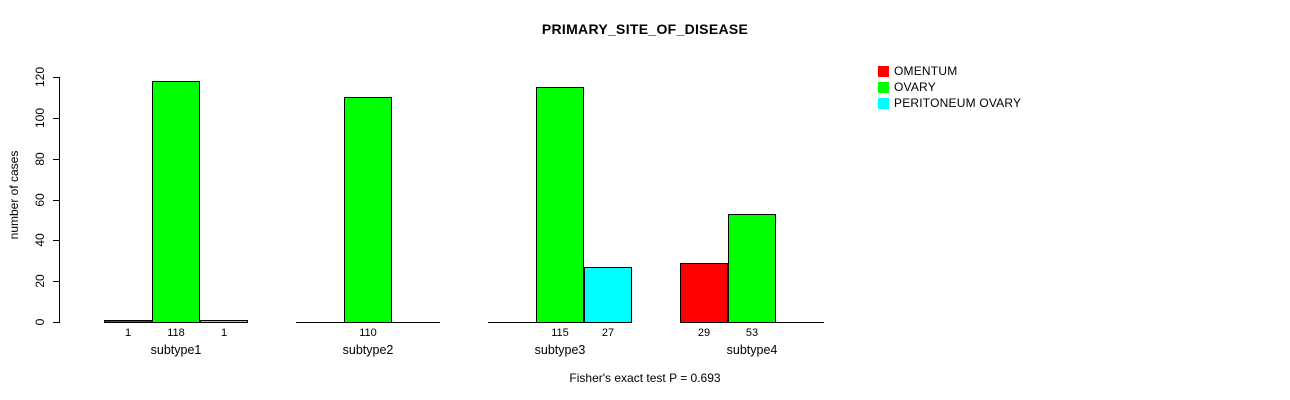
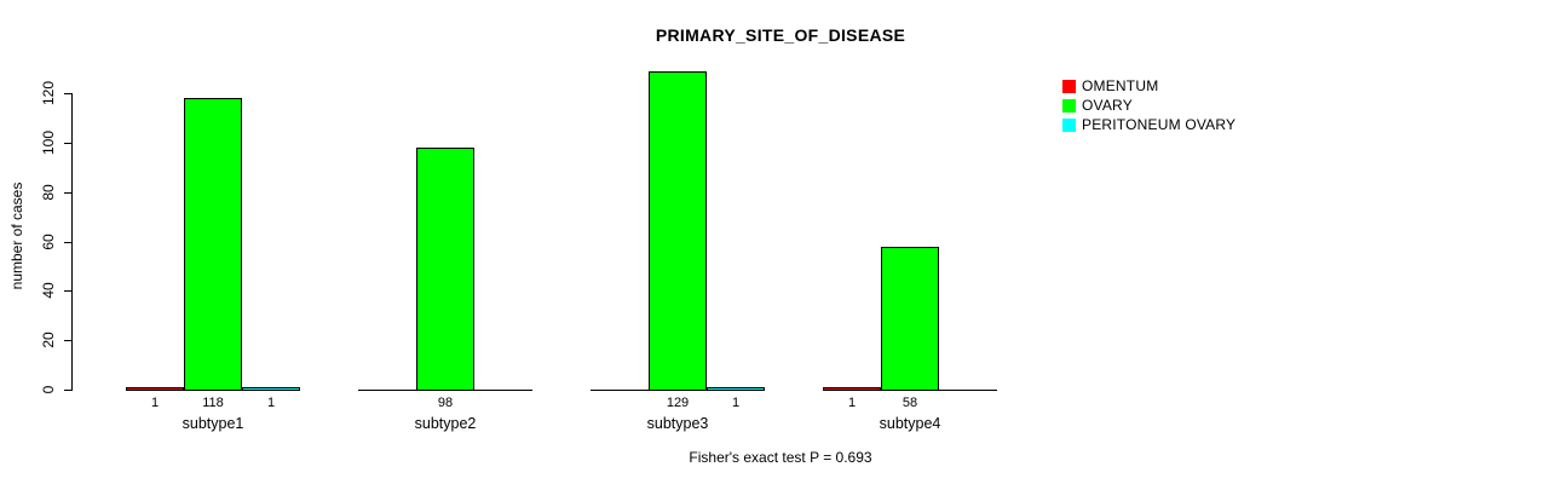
OVARY/subtype2: 110 -> 98
OVARY/subtype3: 115 -> 129
PERITONEUM OVARY/subtype3: 27 -> 1
OMENTUM/subtype4: 29 -> 1
OVARY/subtype4: 53 -> 58
